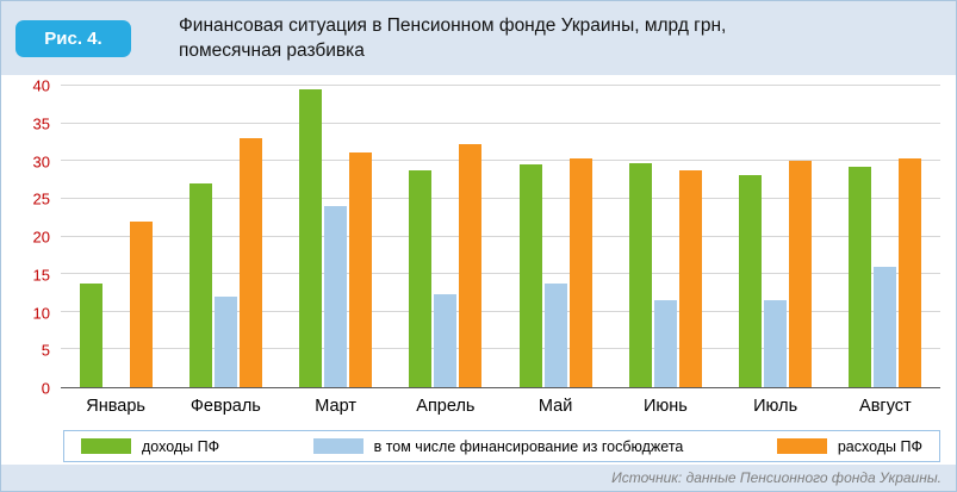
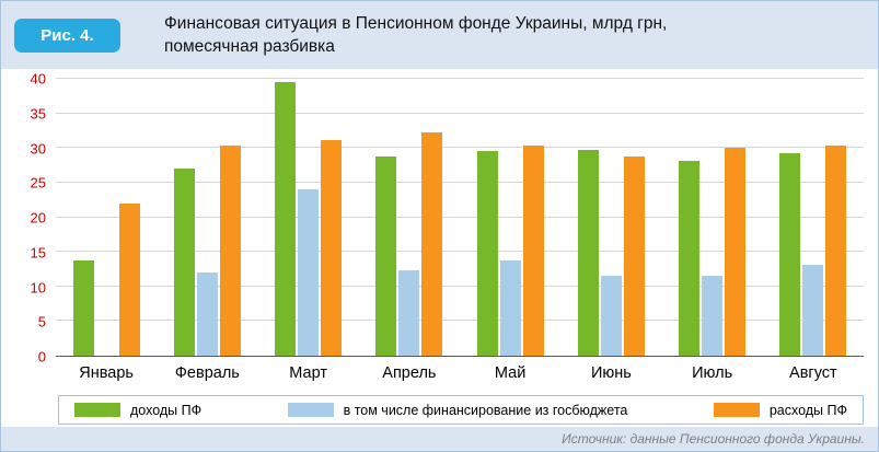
расходы ПФ/Февраль: 33 -> 30
в том числе финансирование из госбюджета/Август: 16 -> 13
